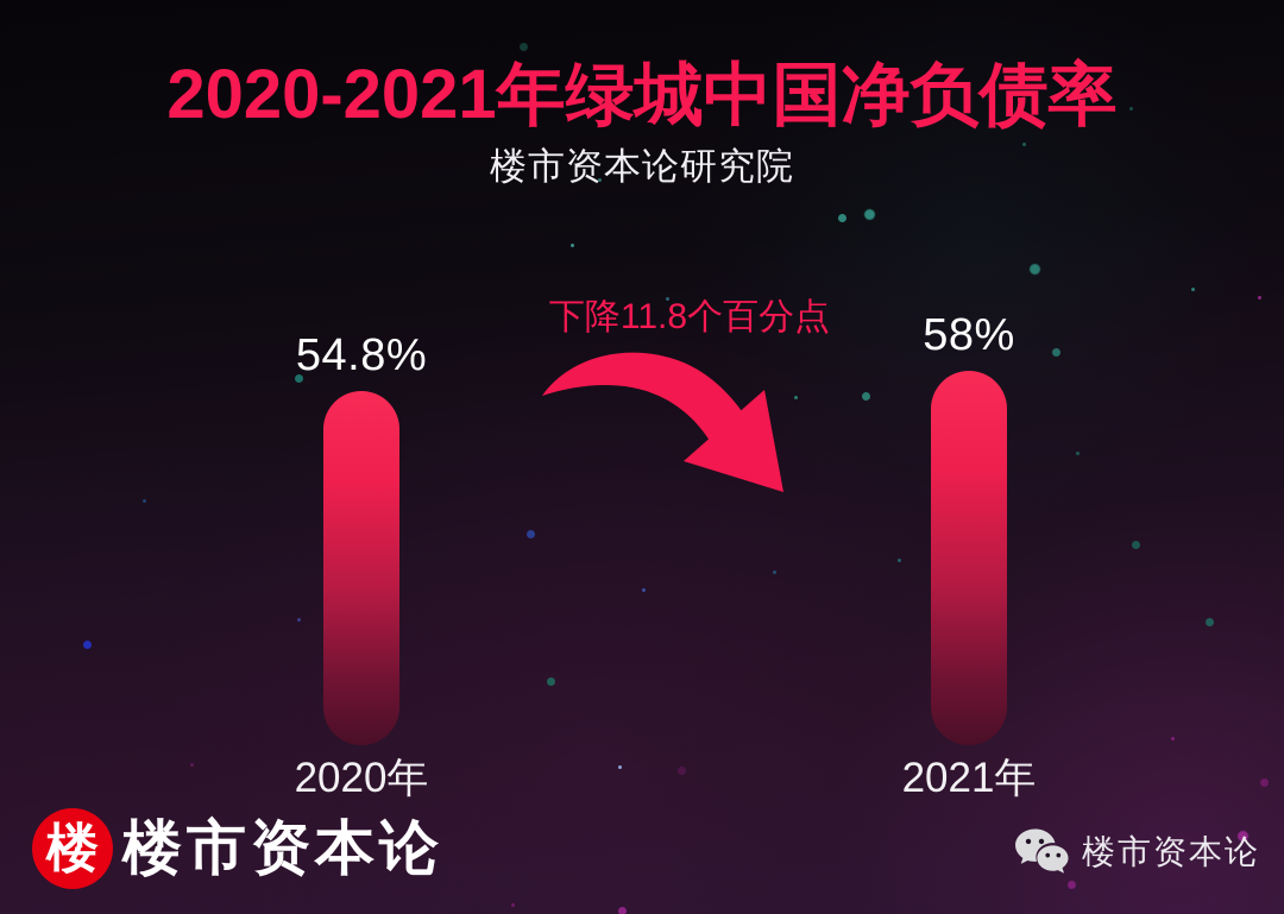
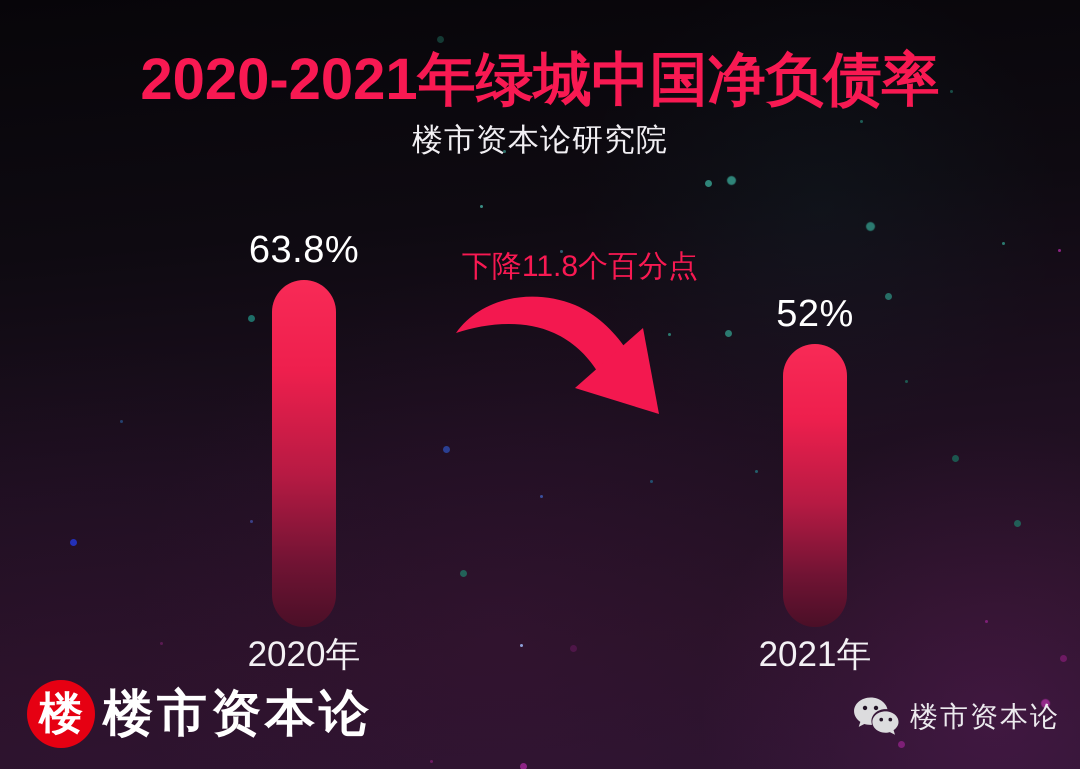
2020年: 54.8% -> 63.8%
2021年: 58% -> 52%
